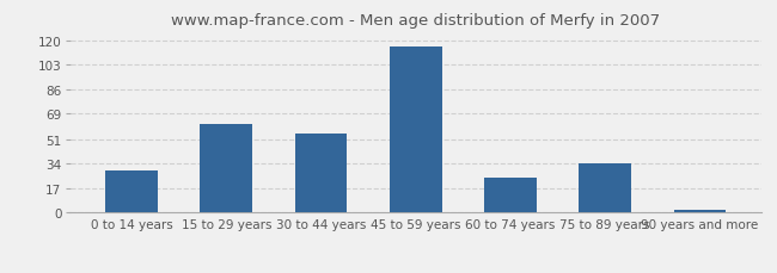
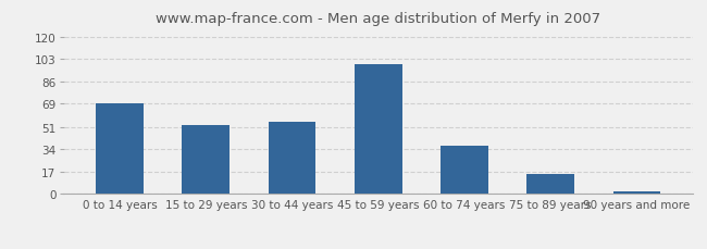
0 to 14 years: 29 -> 69
15 to 29 years: 62 -> 53
45 to 59 years: 116 -> 99
60 to 74 years: 24 -> 37
75 to 89 years: 34 -> 15
